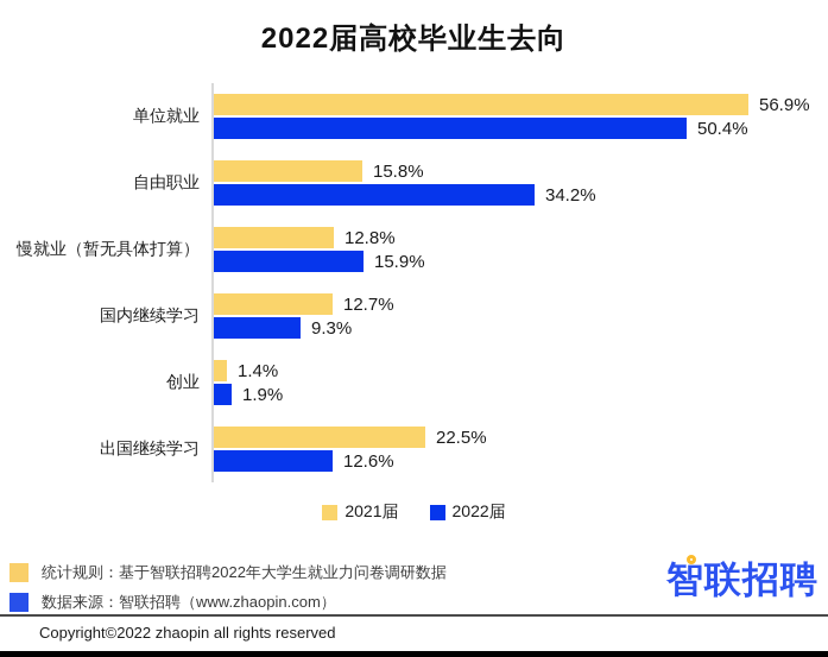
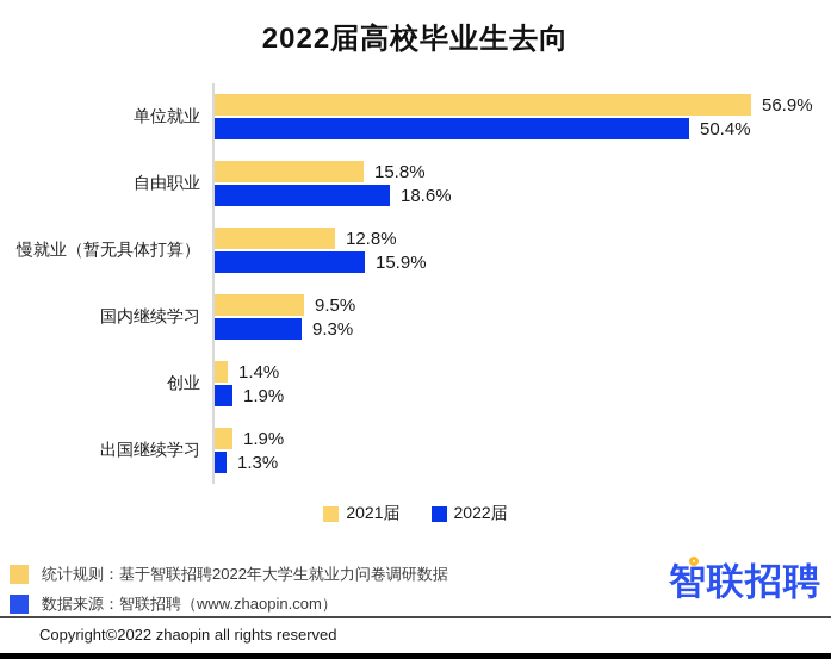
2022届/自由职业: 34.2% -> 18.6%
2021届/国内继续学习: 12.7% -> 9.5%
2021届/出国继续学习: 22.5% -> 1.9%
2022届/出国继续学习: 12.6% -> 1.3%
